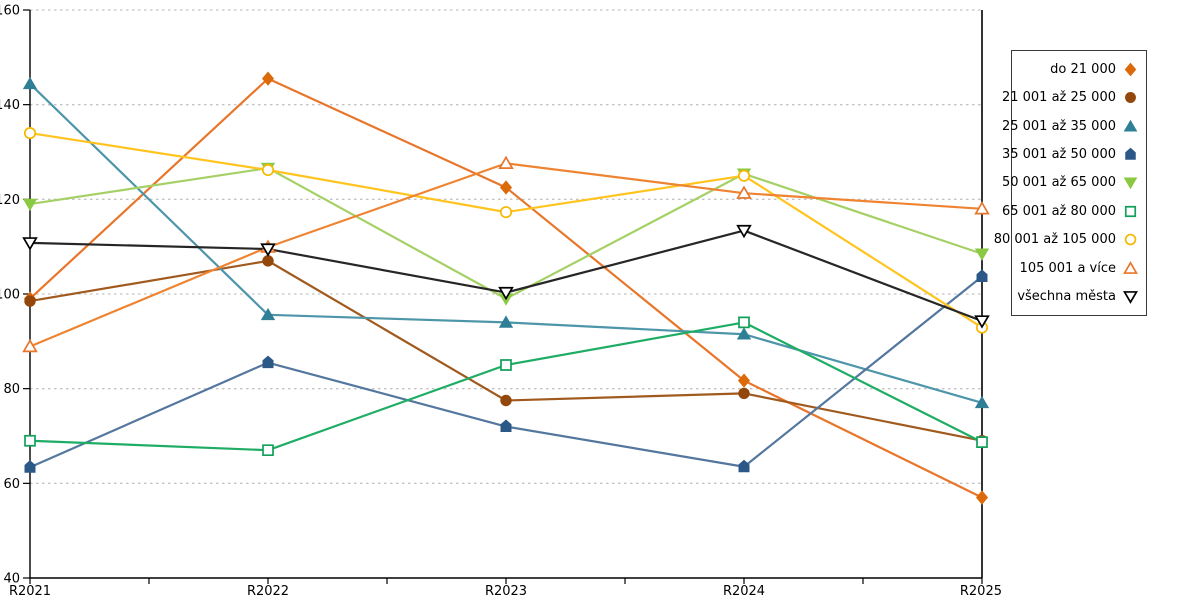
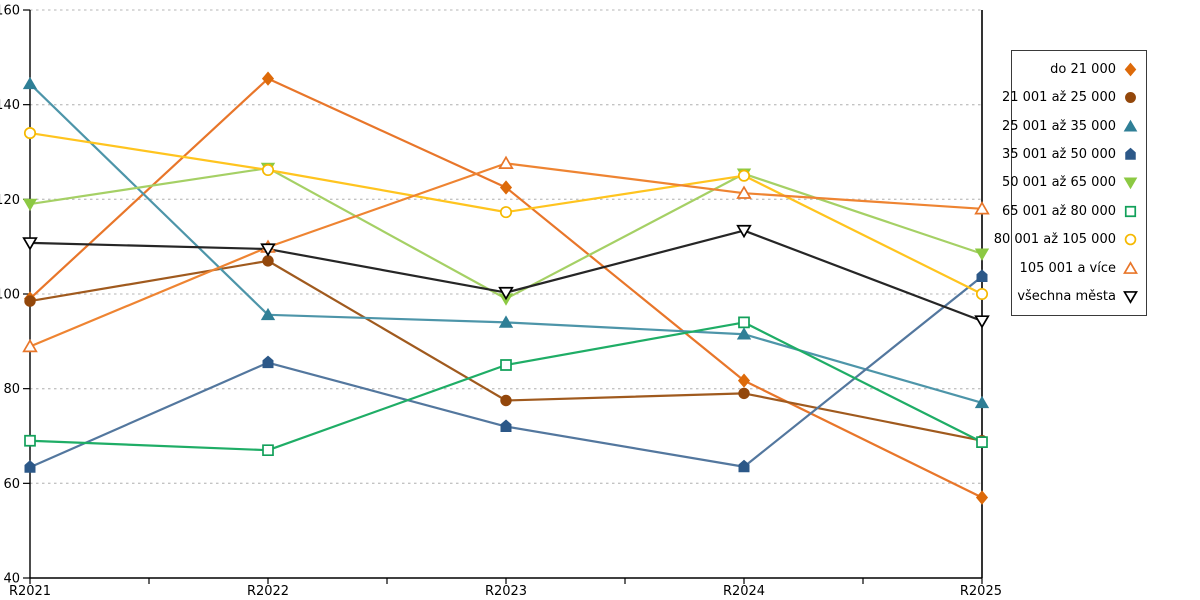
80 001 až 105 000/R2025: 93 -> 100
